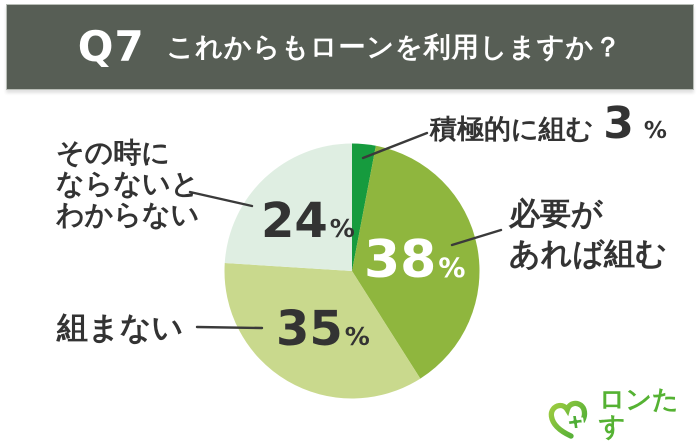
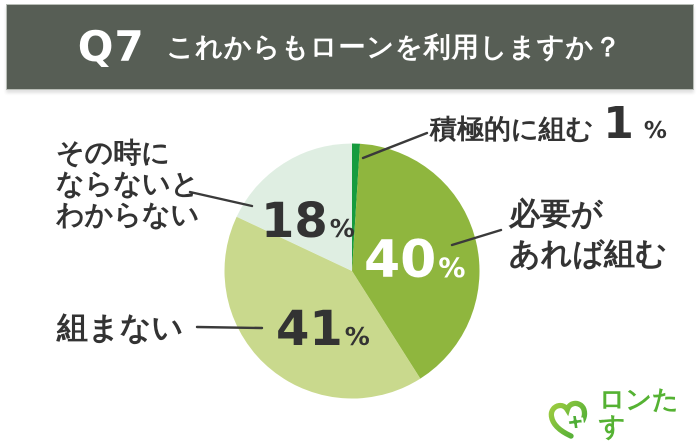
積極的に組む: 3 -> 1
必要があれば組む: 38 -> 40
組まない: 35 -> 41
その時にならないとわからない: 24 -> 18
